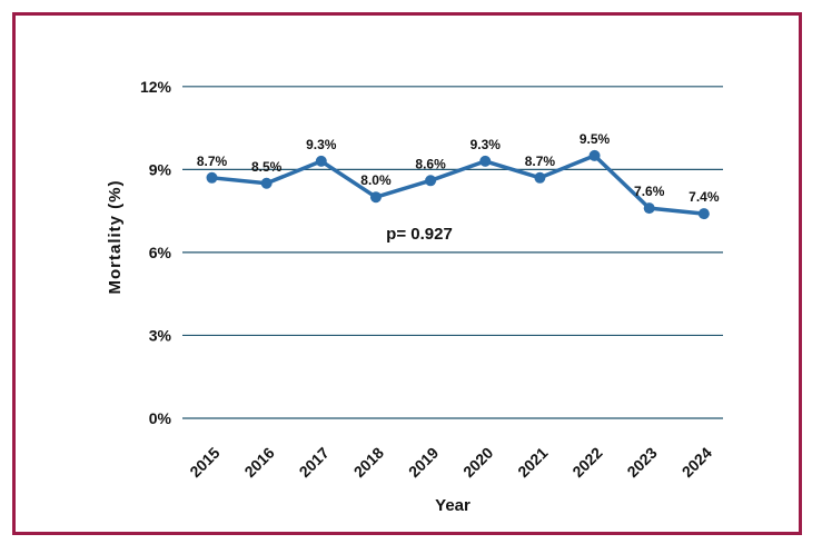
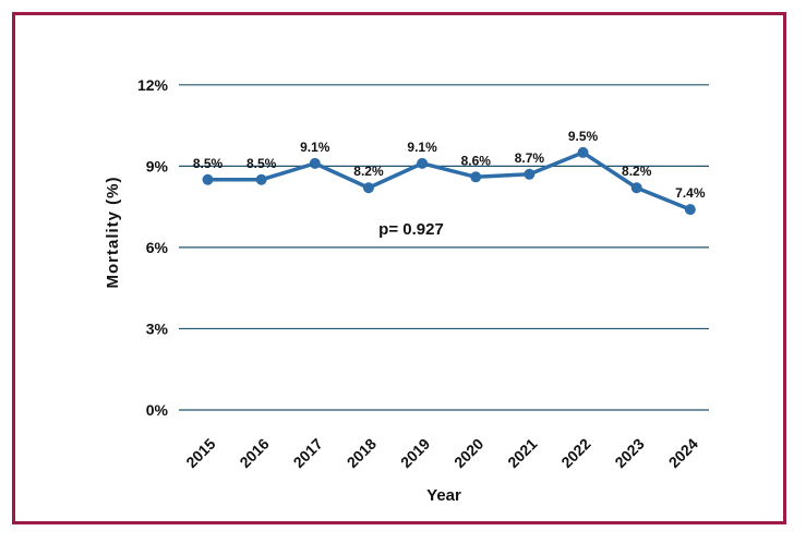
2015: 8.7% -> 8.5%
2017: 9.3% -> 9.1%
2018: 8.0% -> 8.2%
2019: 8.6% -> 9.1%
2020: 9.3% -> 8.6%
2023: 7.6% -> 8.2%
